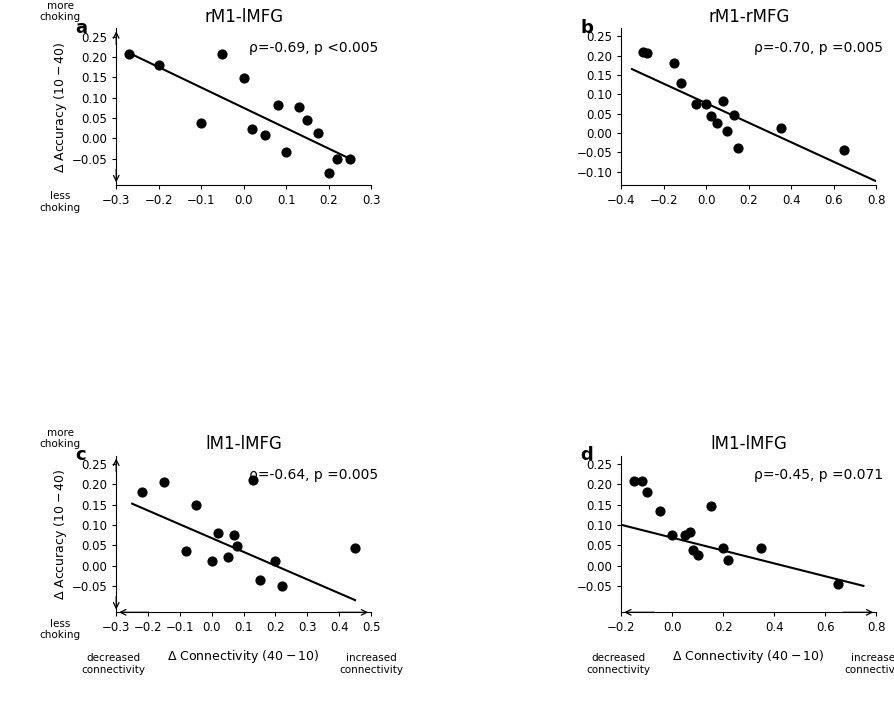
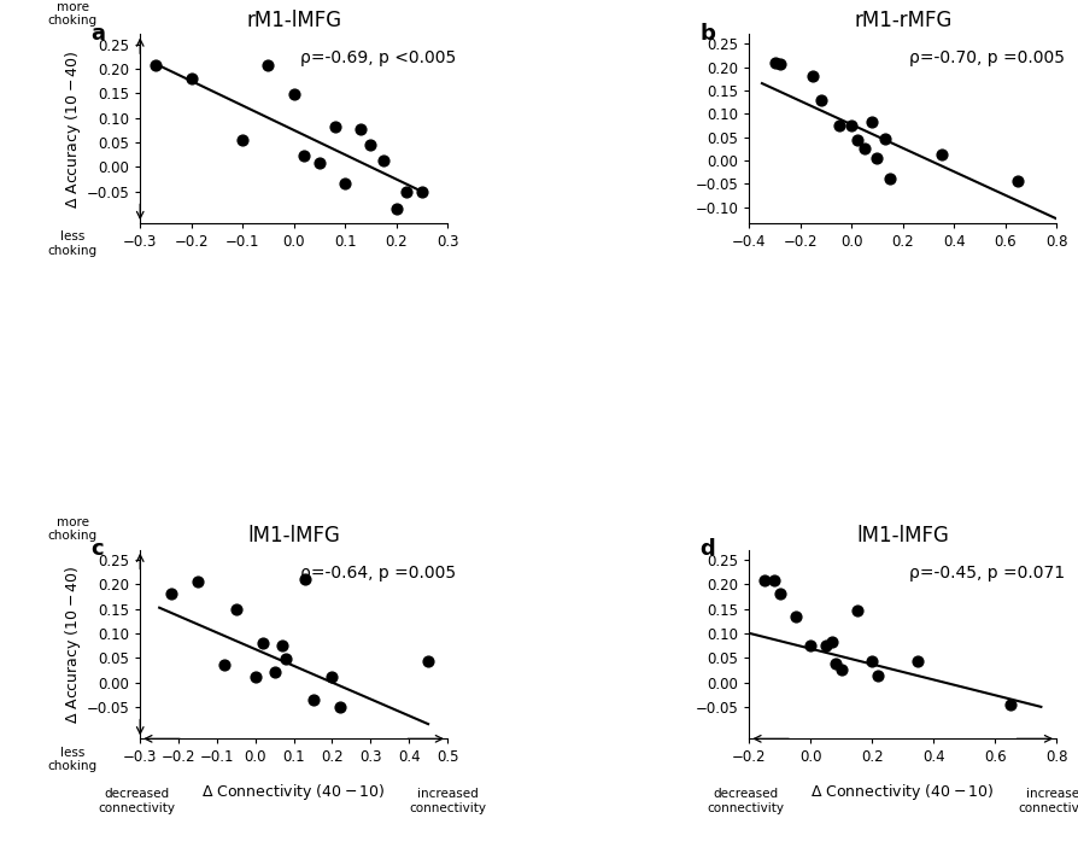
rM1-lMFG/−0.1: 0.037 -> 0.055
